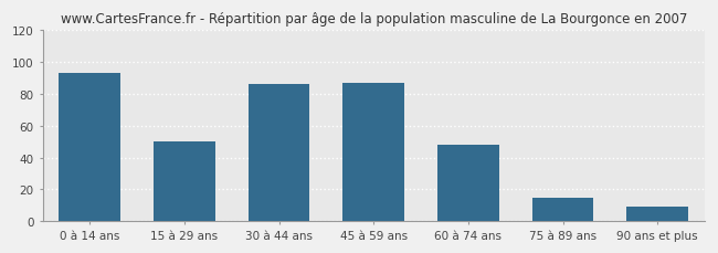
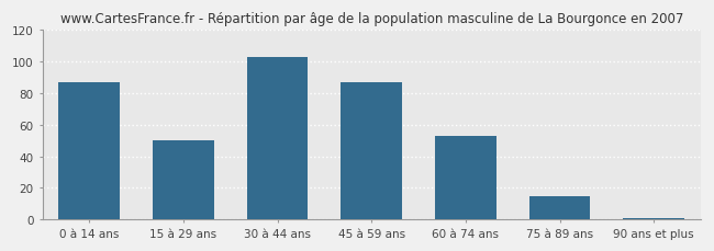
0 à 14 ans: 93 -> 87
30 à 44 ans: 86 -> 103
60 à 74 ans: 48 -> 53
90 ans et plus: 9 -> 1
